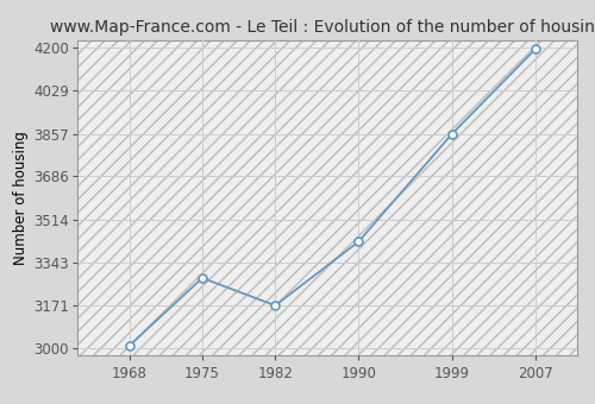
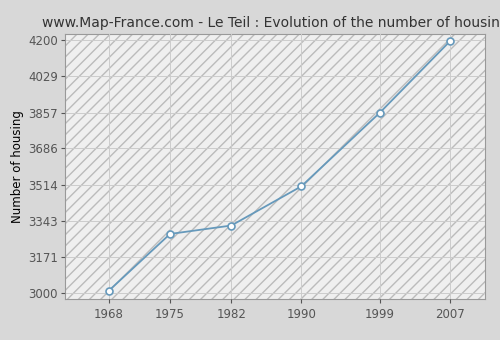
1982: 3170 -> 3320
1990: 3425 -> 3506
